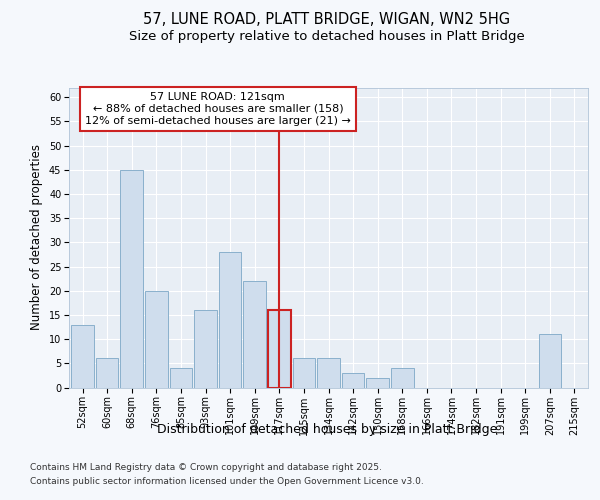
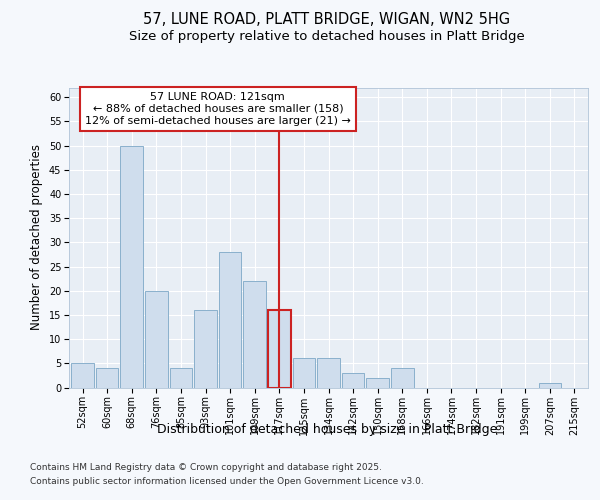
52sqm: 13 -> 5
60sqm: 6 -> 4
68sqm: 45 -> 50
207sqm: 11 -> 1
